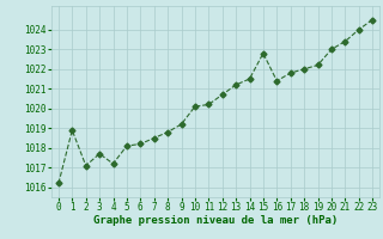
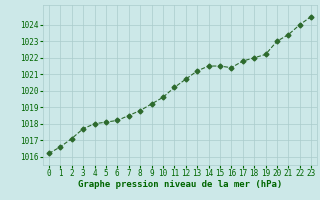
1: 1018.9 -> 1016.6
4: 1017.2 -> 1018.0
10: 1020.1 -> 1019.6
15: 1022.8 -> 1021.5
